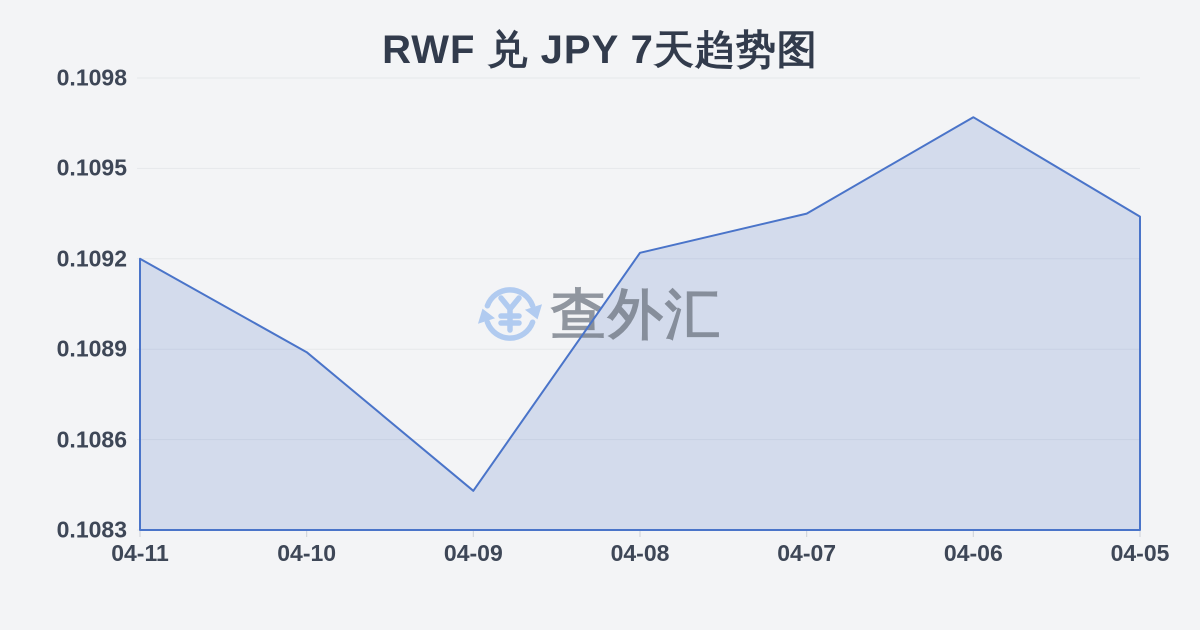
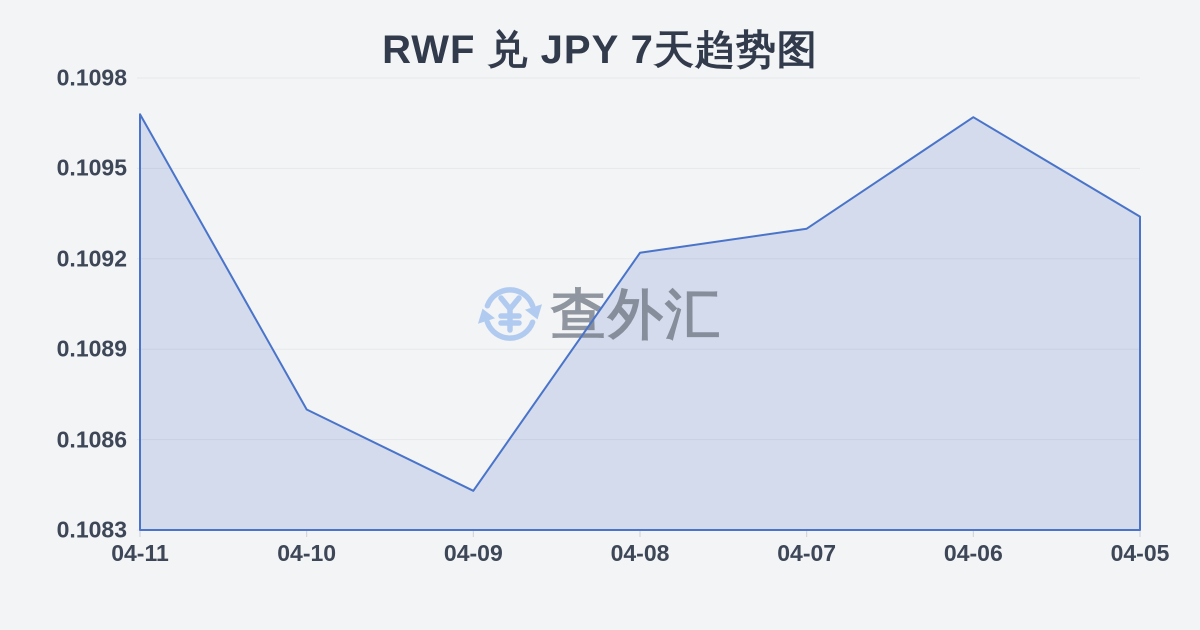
04-11: 0.10920 -> 0.10968
04-10: 0.10889 -> 0.10870
04-07: 0.10935 -> 0.10930
